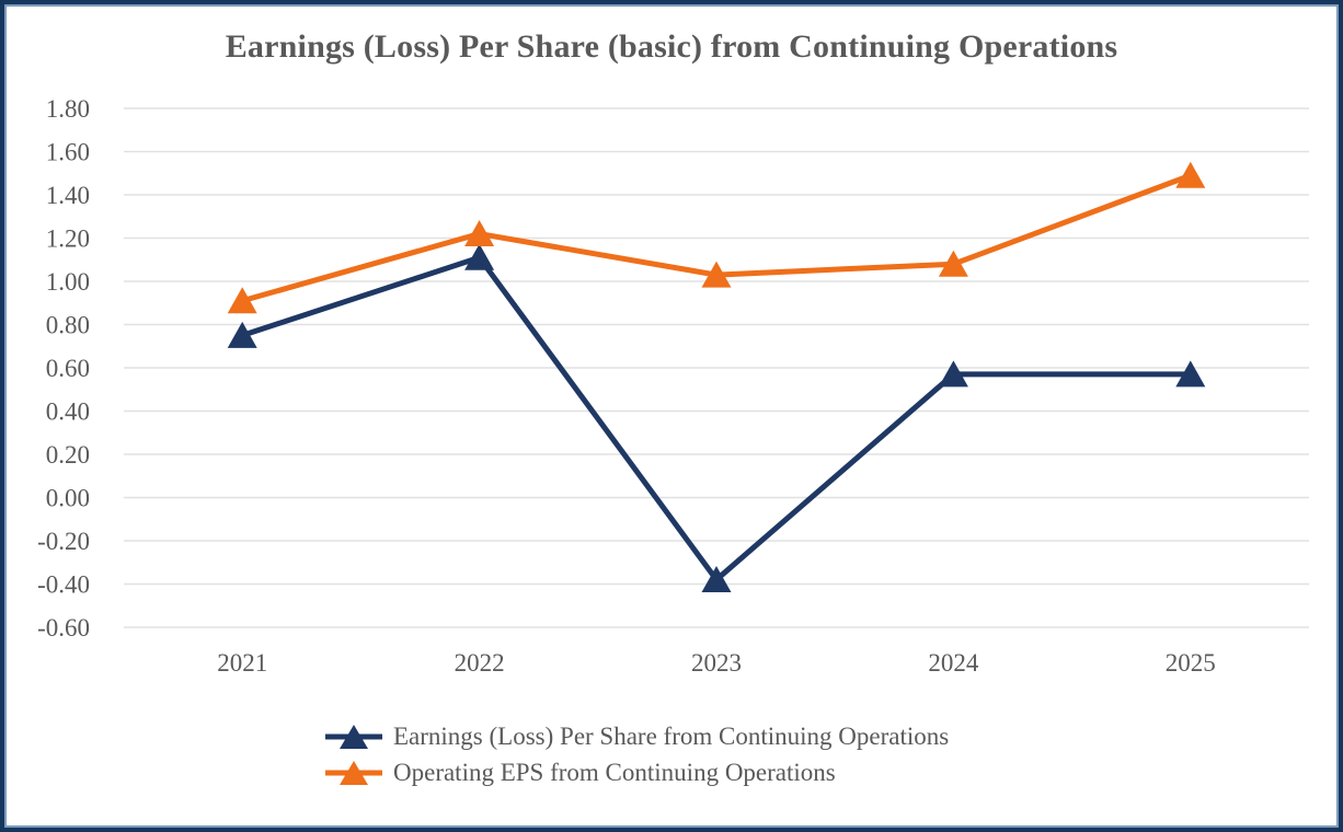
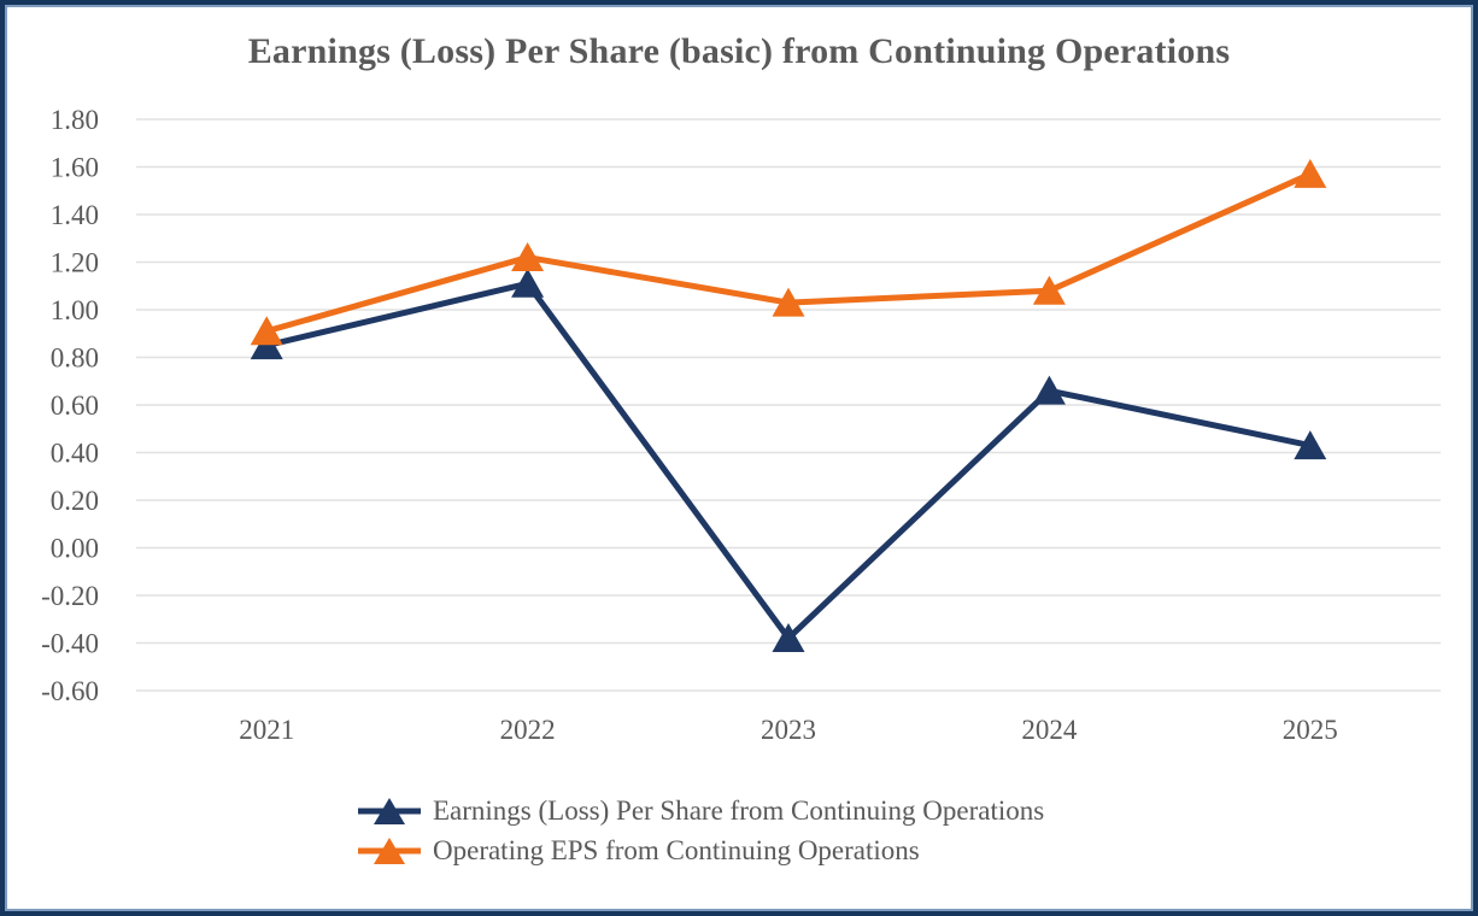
Earnings (Loss) Per Share from Continuing Operations/2021: 0.75 -> 0.85
Earnings (Loss) Per Share from Continuing Operations/2024: 0.57 -> 0.66
Earnings (Loss) Per Share from Continuing Operations/2025: 0.57 -> 0.43
Operating EPS from Continuing Operations/2025: 1.49 -> 1.57
